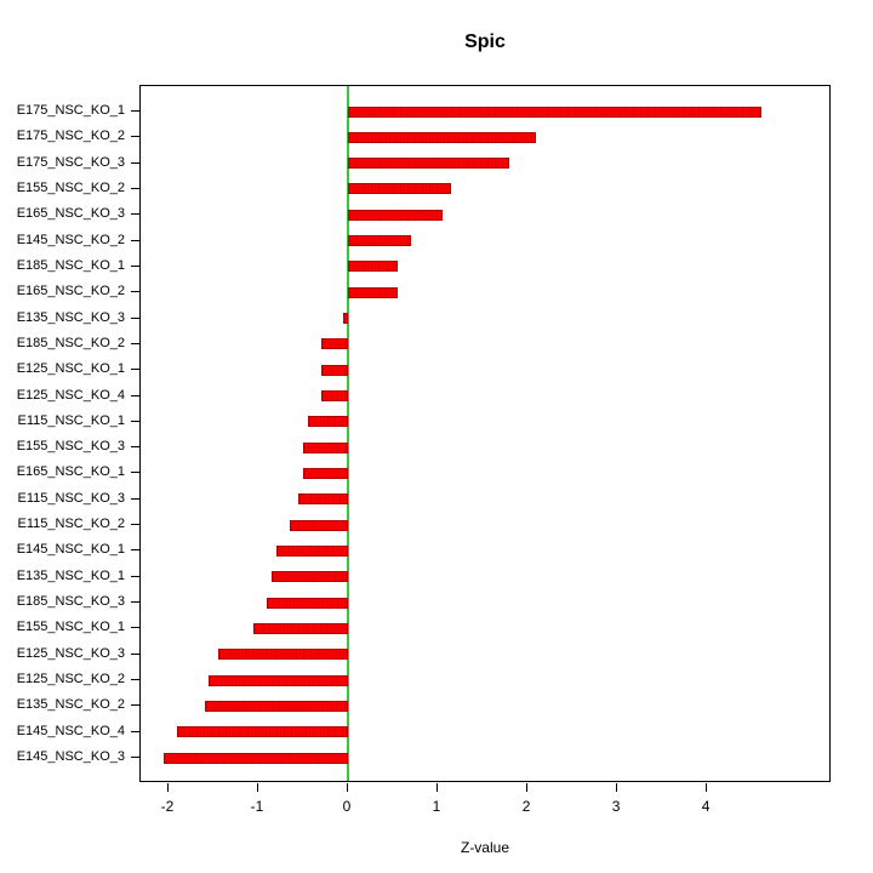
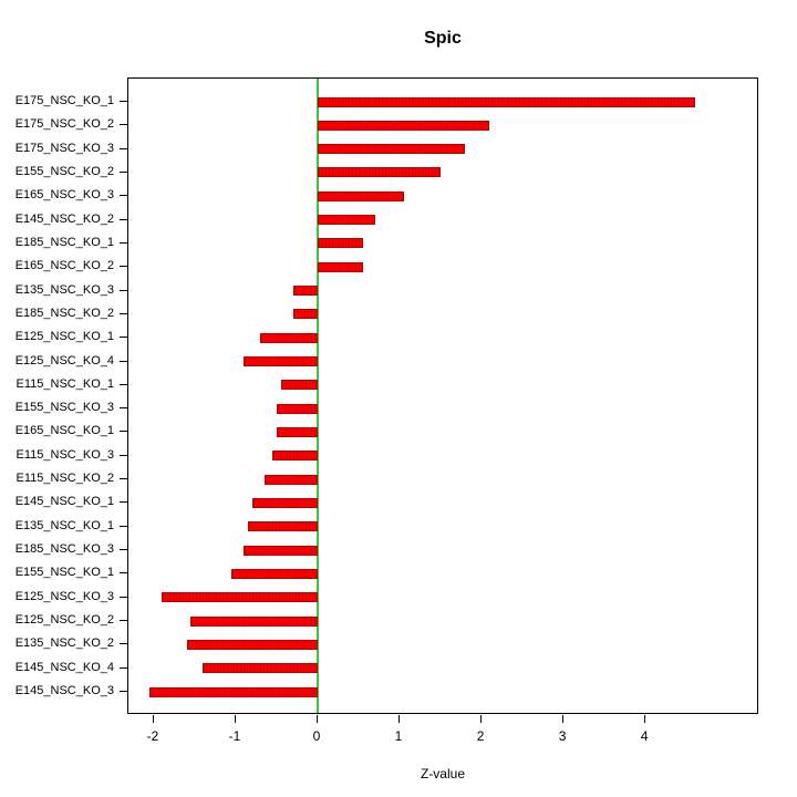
E155_NSC_KO_2: 1.1 -> 1.5
E135_NSC_KO_3: -0.1 -> -0.3
E125_NSC_KO_1: -0.3 -> -0.7
E125_NSC_KO_4: -0.3 -> -0.9
E125_NSC_KO_3: -1.4 -> -1.9
E145_NSC_KO_4: -1.9 -> -1.4
